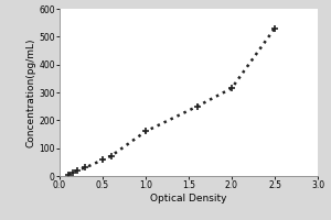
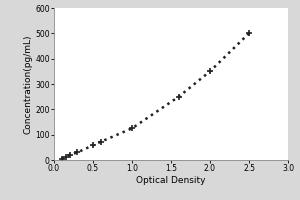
1.0: 160 -> 125
2.0: 315 -> 350
2.5: 530 -> 500
